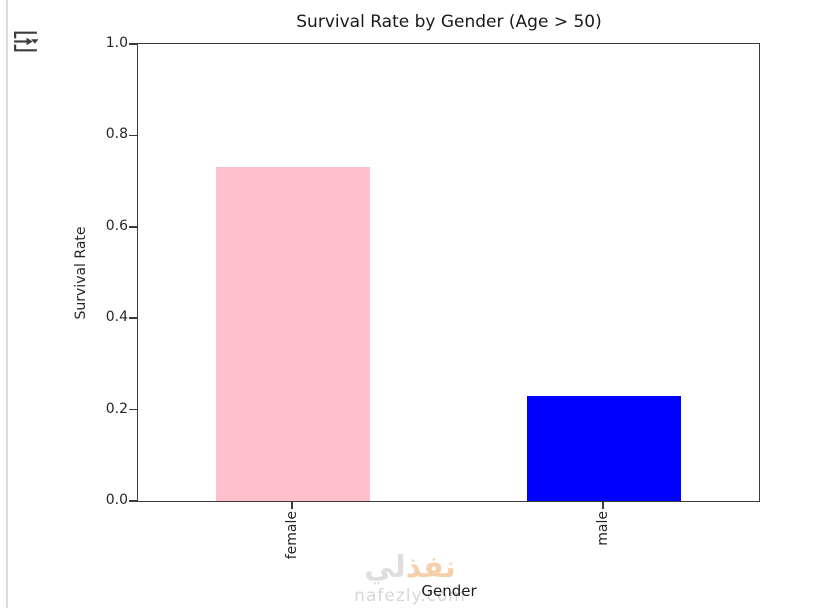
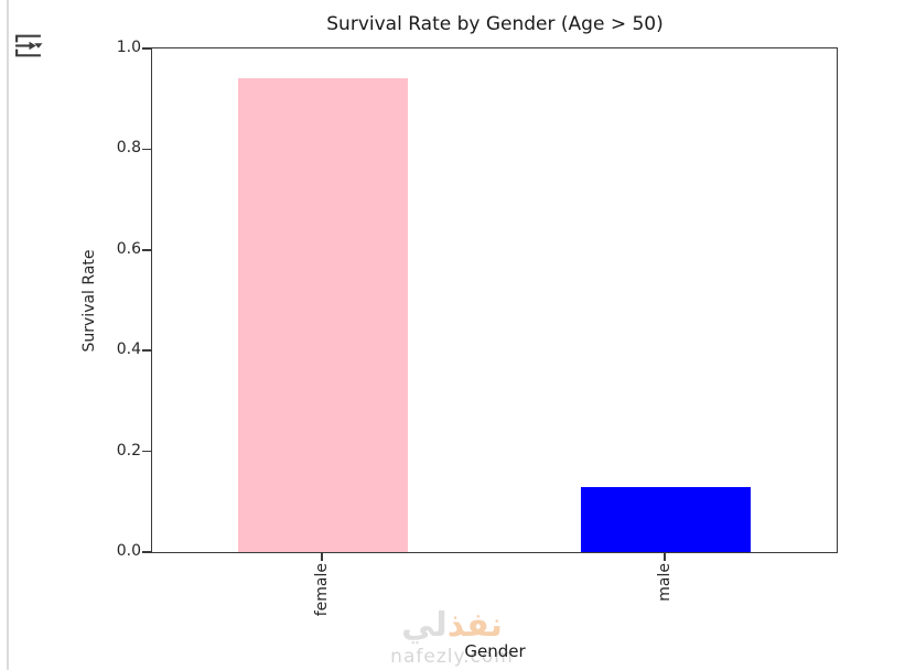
female: 0.73 -> 0.94
male: 0.23 -> 0.13
